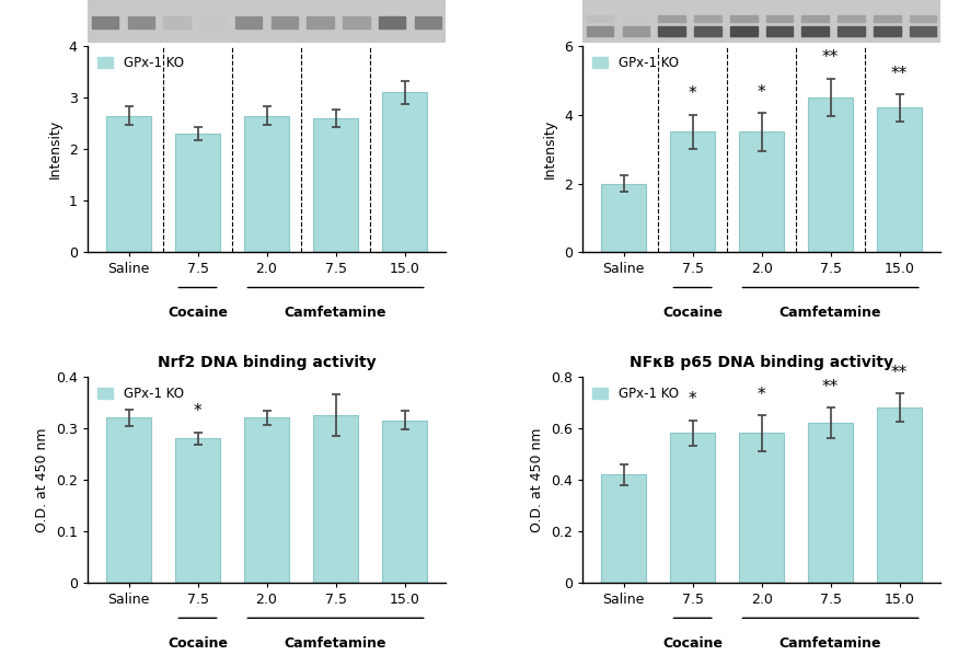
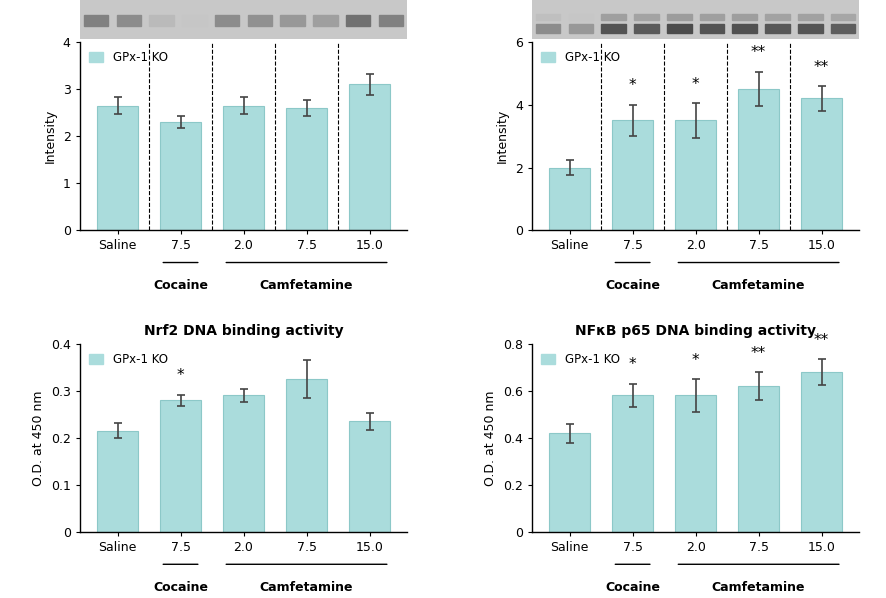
Nrf2 DNA binding activity/Saline: 0.320 -> 0.215
Nrf2 DNA binding activity/2.0: 0.320 -> 0.290
Nrf2 DNA binding activity/15.0: 0.315 -> 0.235
